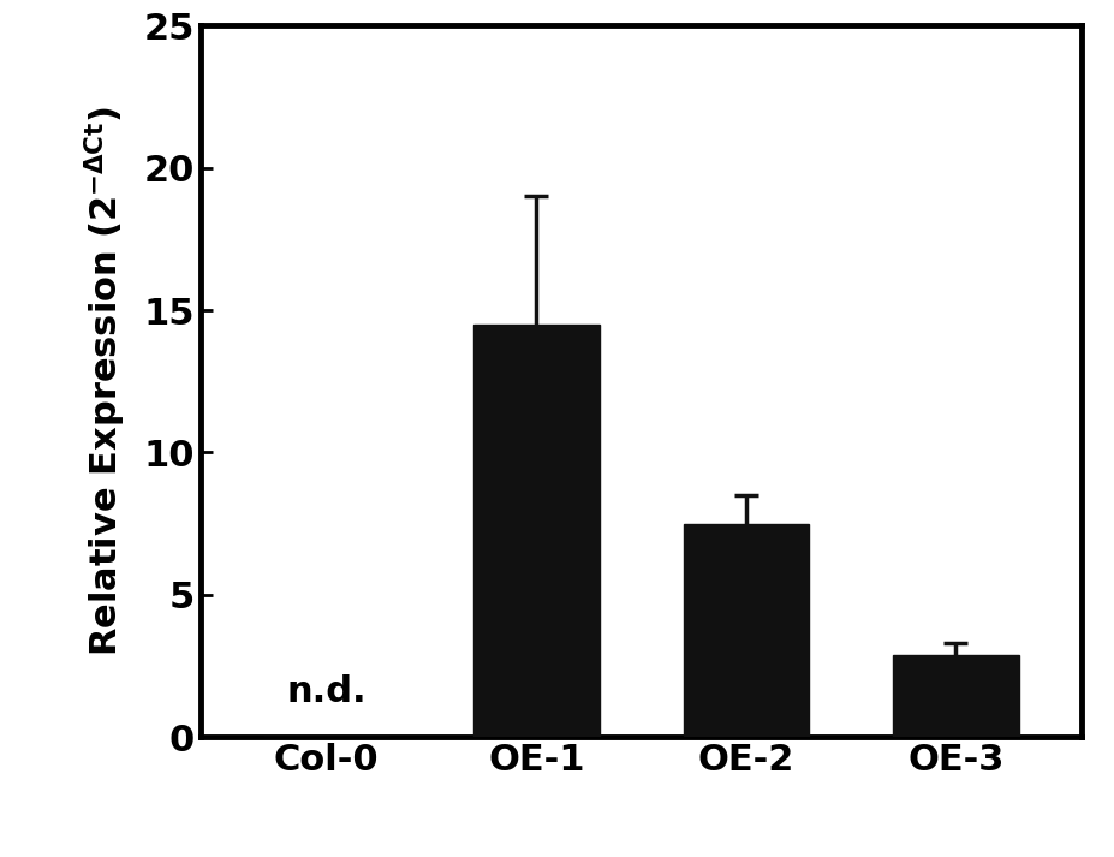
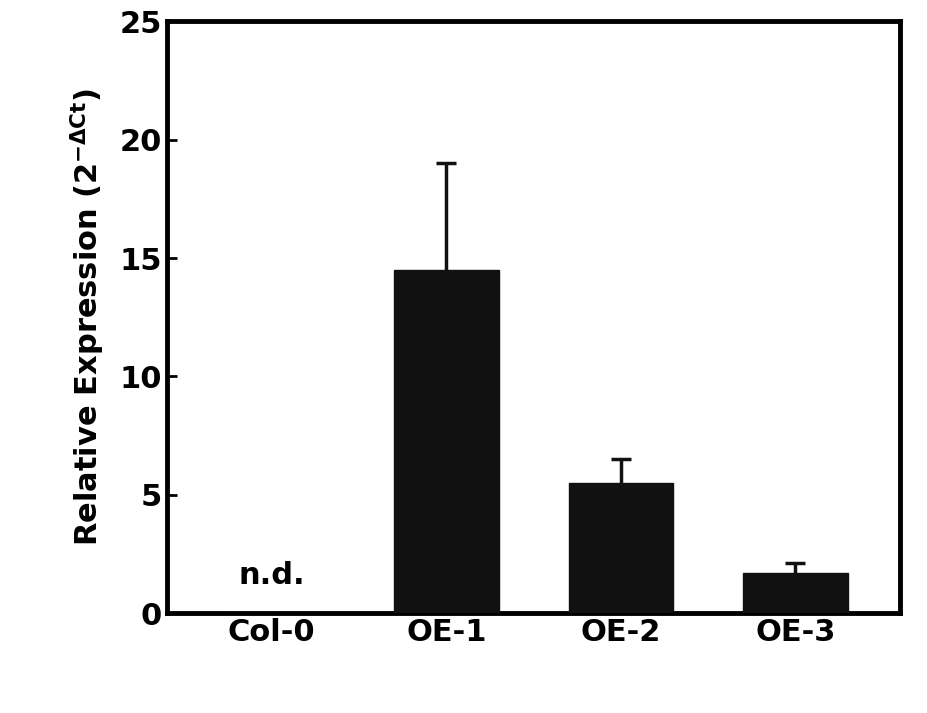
OE-2: 7.5 -> 5.5
OE-3: 2.9 -> 1.7
